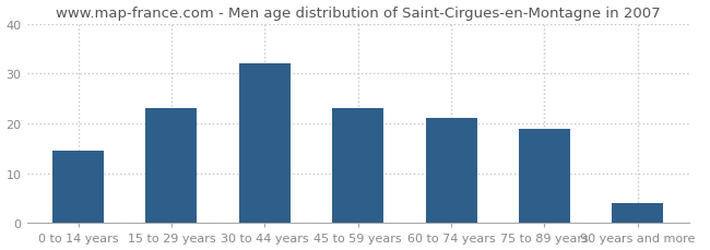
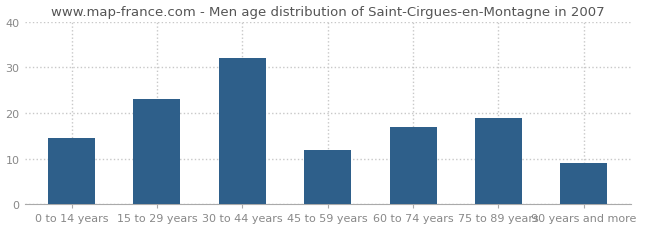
45 to 59 years: 23.0 -> 12.0
60 to 74 years: 21.0 -> 17.0
90 years and more: 4.0 -> 9.0
